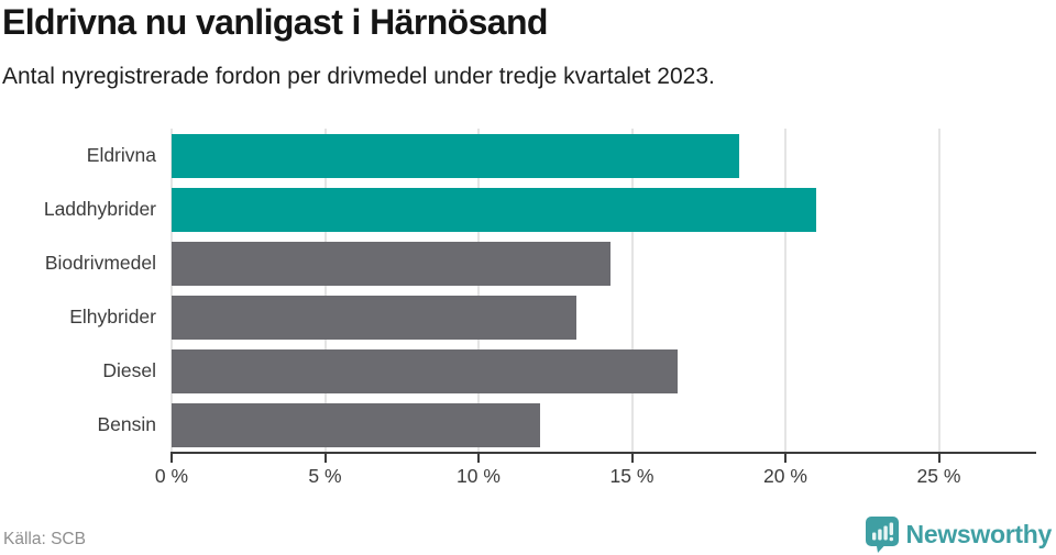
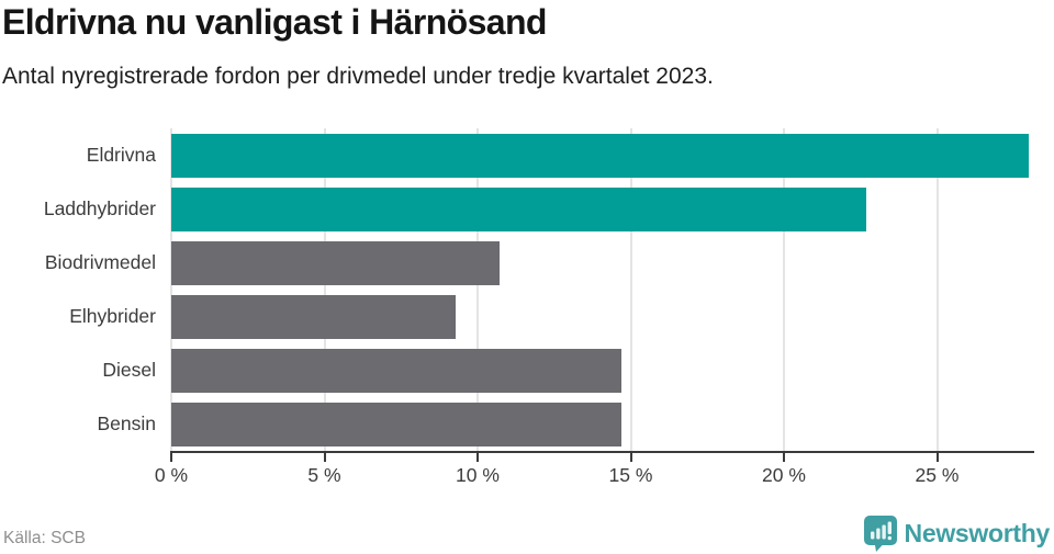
Eldrivna: 18.5% -> 28.0%
Laddhybrider: 21.0% -> 22.7%
Biodrivmedel: 14.3% -> 10.7%
Elhybrider: 13.2% -> 9.3%
Diesel: 16.5% -> 14.7%
Bensin: 12.0% -> 14.7%
